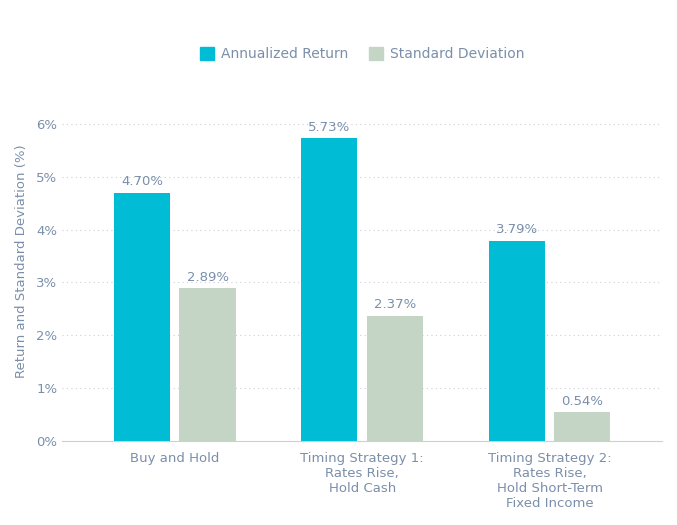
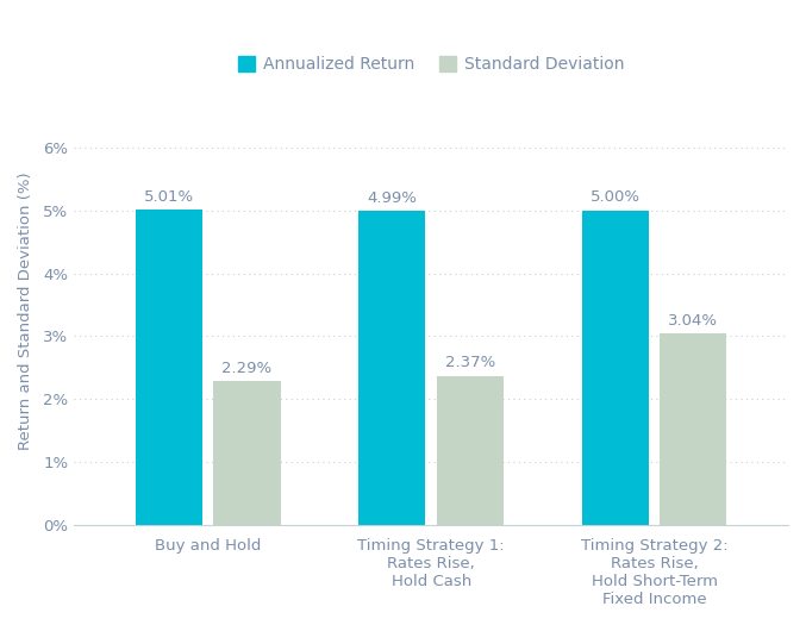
Annualized Return/Buy and Hold: 4.70% -> 5.01%
Standard Deviation/Buy and Hold: 2.89% -> 2.29%
Annualized Return/Timing Strategy 1: Rates Rise, Hold Cash: 5.73% -> 4.99%
Annualized Return/Timing Strategy 2: Rates Rise, Hold Short-Term Fixed Income: 3.79% -> 5.00%
Standard Deviation/Timing Strategy 2: Rates Rise, Hold Short-Term Fixed Income: 0.54% -> 3.04%
